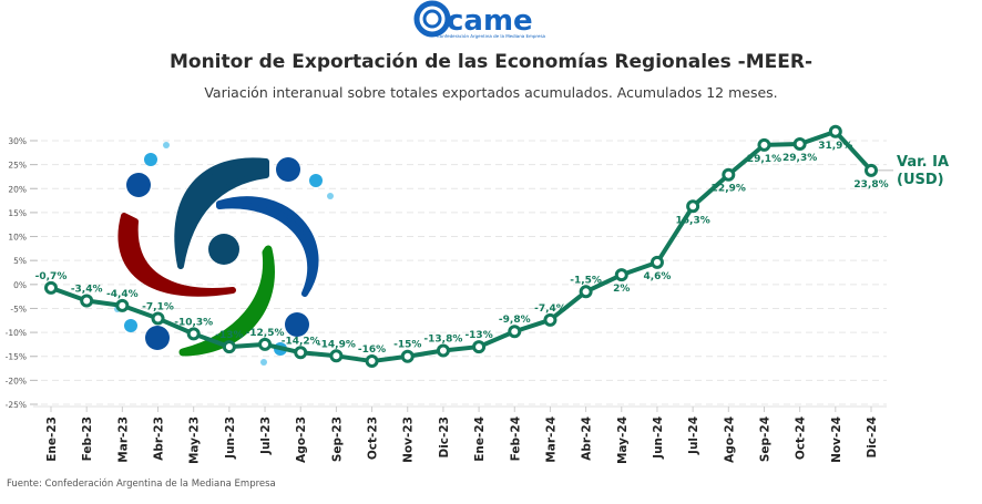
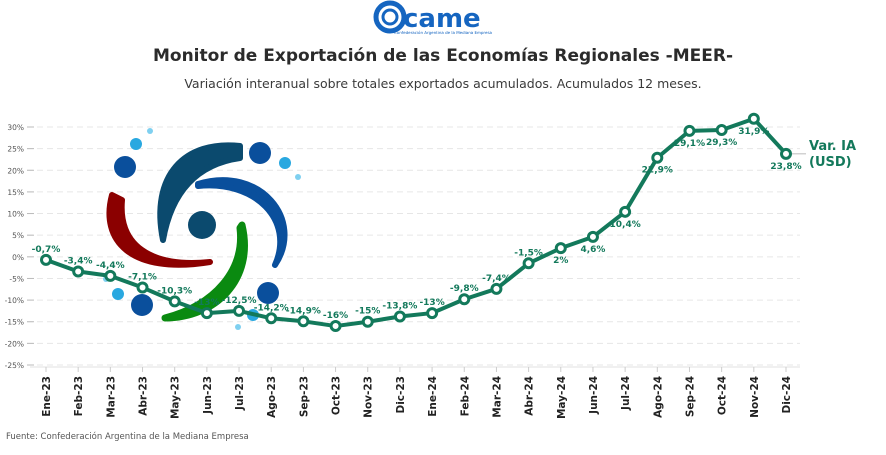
Jul-24: 16,3% -> 10,4%
